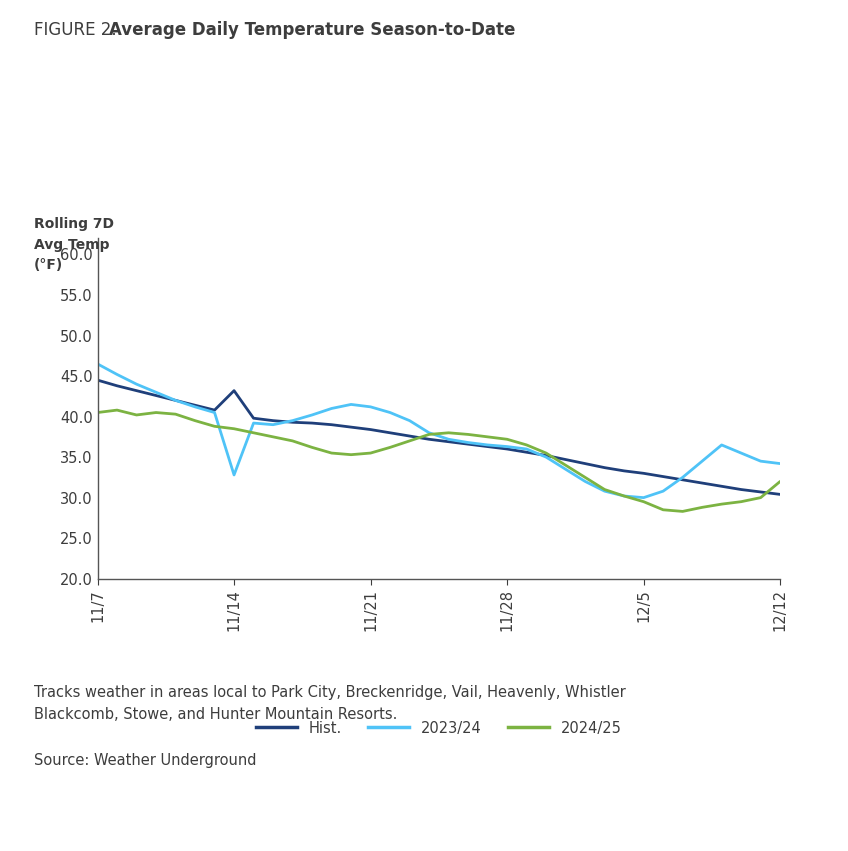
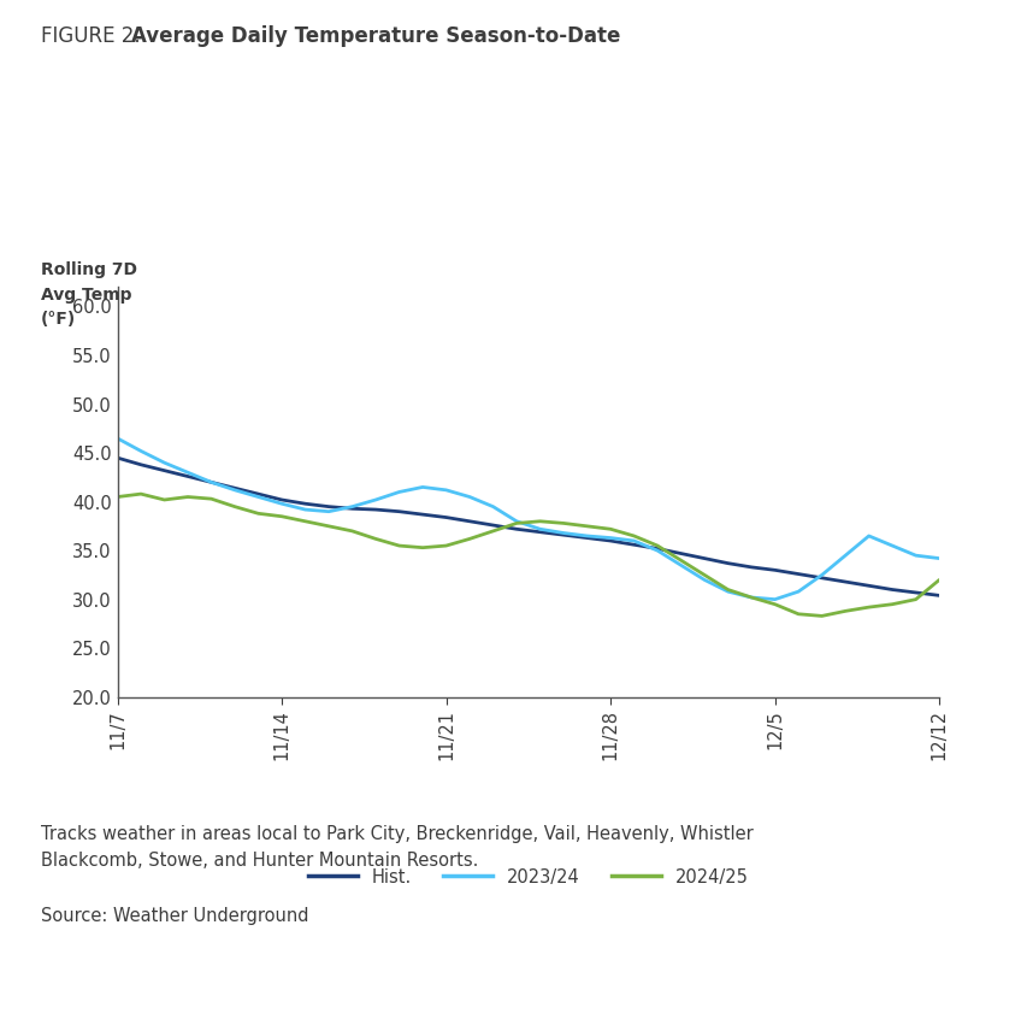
Hist./11/14: 43.2 -> 40.2
2023/24/11/14: 32.8 -> 39.8
